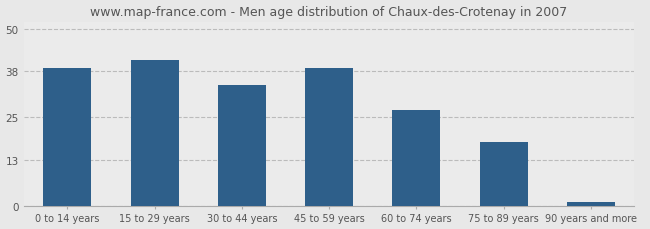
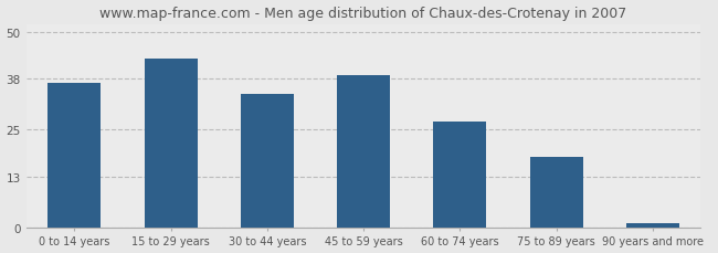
0 to 14 years: 39 -> 37
15 to 29 years: 41 -> 43
